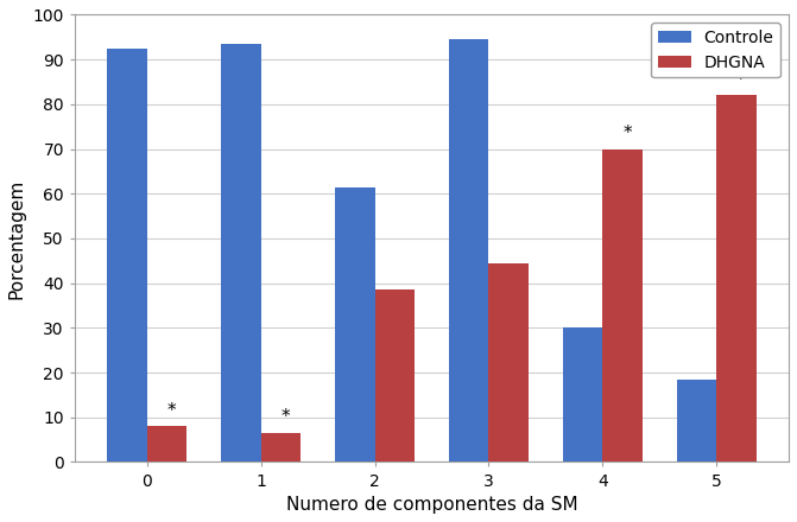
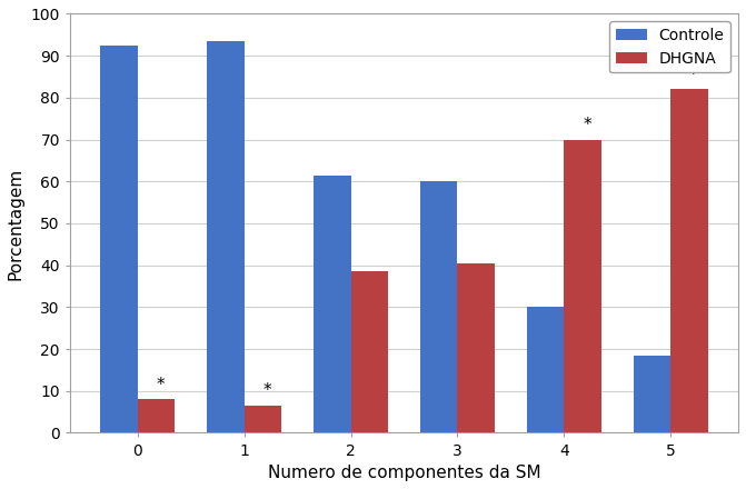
Controle/3: 94.5 -> 60.0
DHGNA/3: 44.5 -> 40.5
